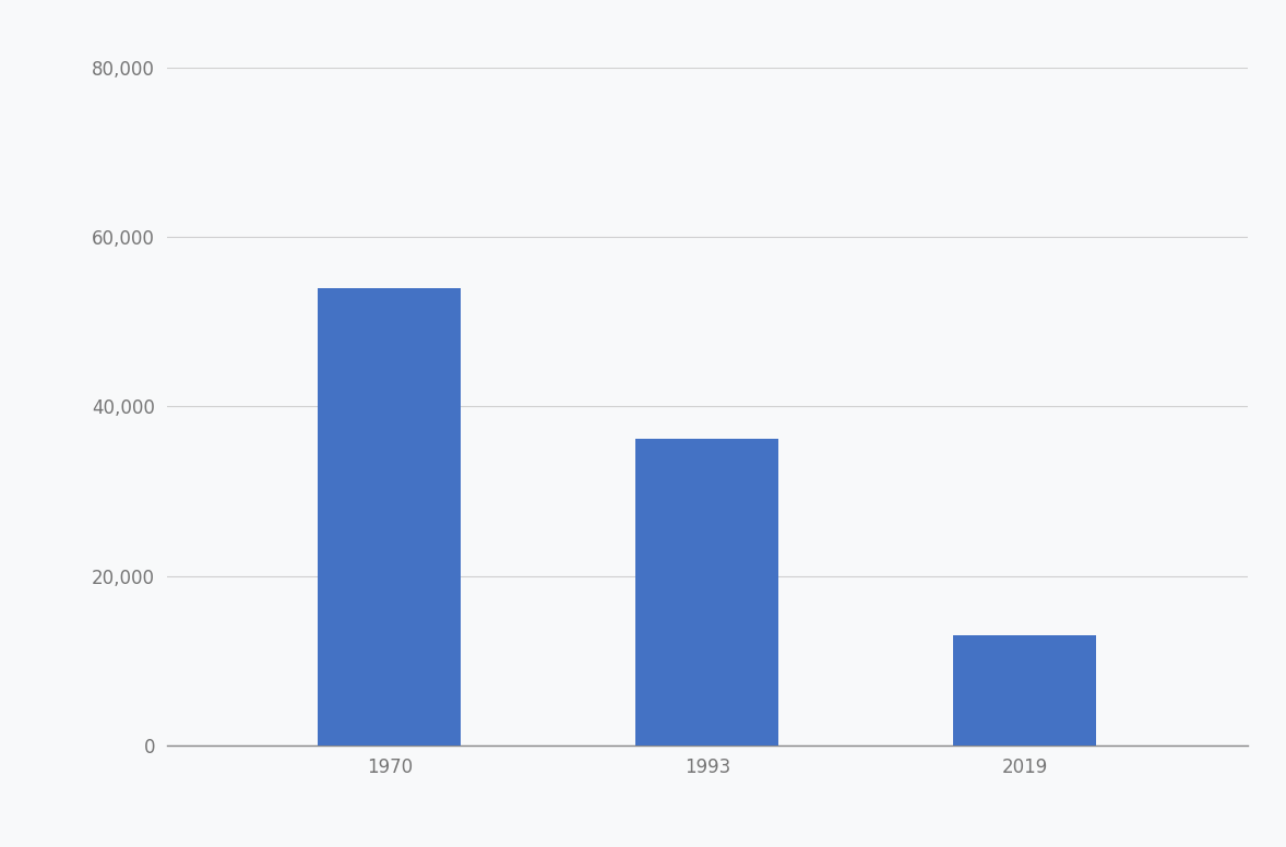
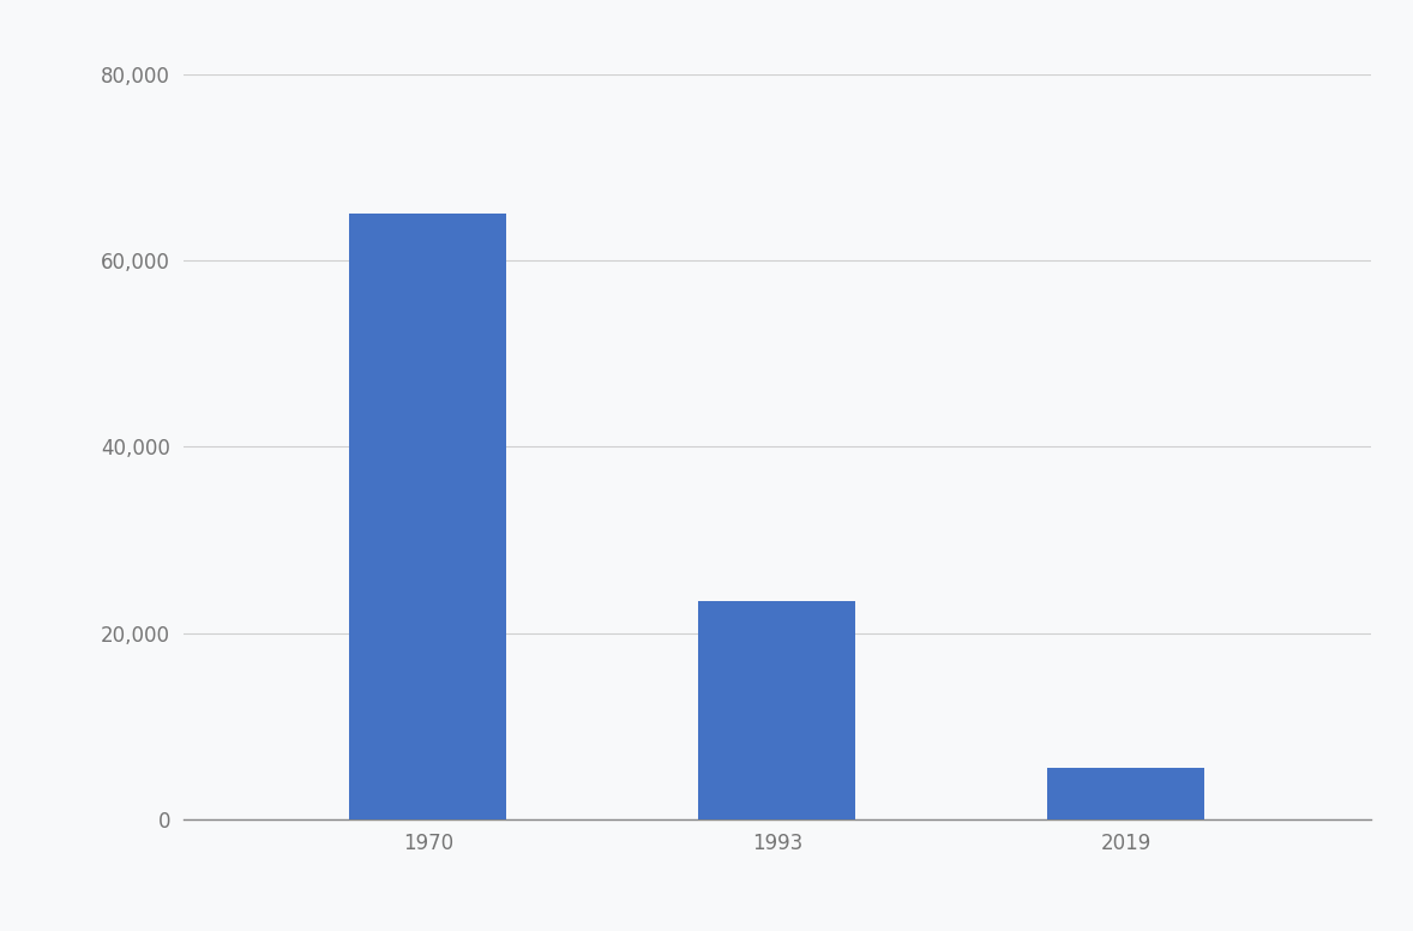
1970: 54,000 -> 65,000
1993: 36,200 -> 23,500
2019: 13,000 -> 5,500
